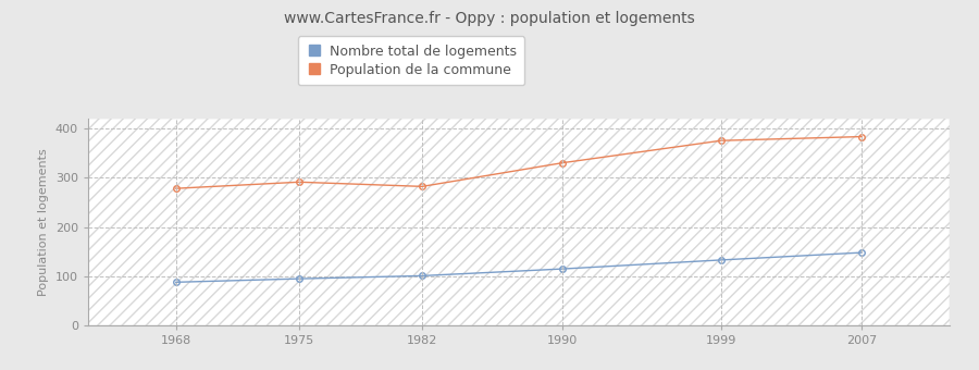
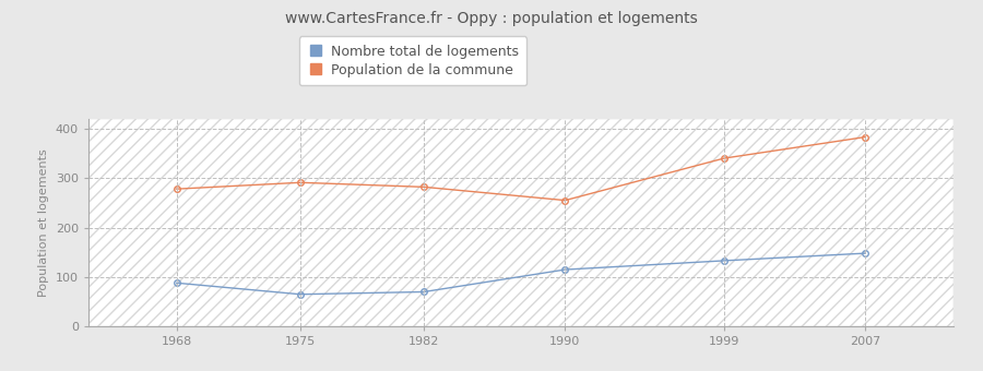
Nombre total de logements/1975: 95 -> 65
Nombre total de logements/1982: 101 -> 70
Population de la commune/1990: 330 -> 255
Population de la commune/1999: 375 -> 340
